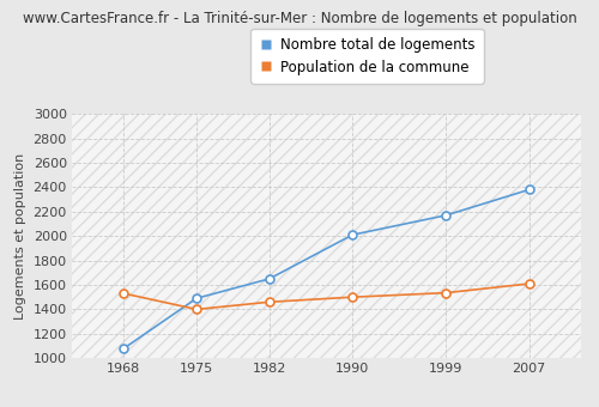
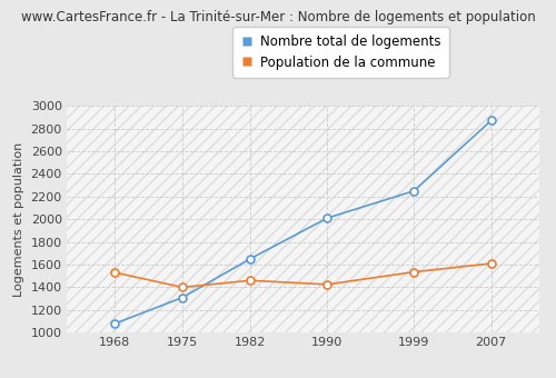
Nombre total de logements/1975: 1490 -> 1310
Population de la commune/1990: 1500 -> 1420
Nombre total de logements/1999: 2170 -> 2250
Nombre total de logements/2007: 2380 -> 2870
